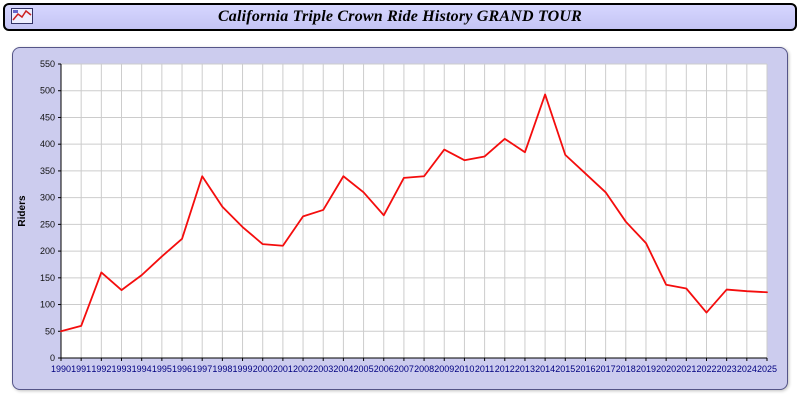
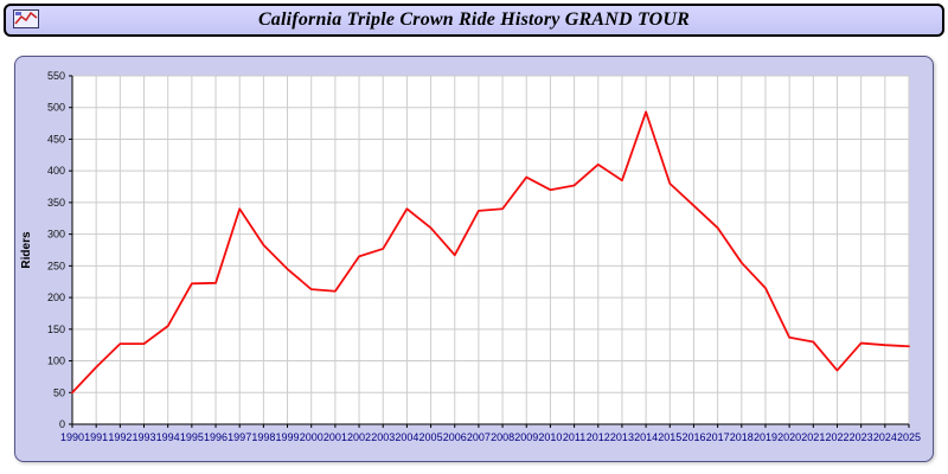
1991: 60 -> 90
1992: 160 -> 130
1995: 190 -> 220
